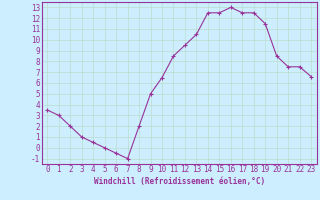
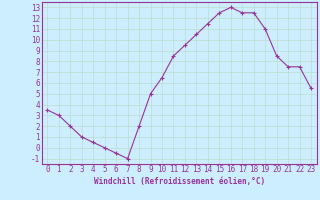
14: 12.5 -> 11.5
19: 11.5 -> 11.0
23: 6.6 -> 5.5
